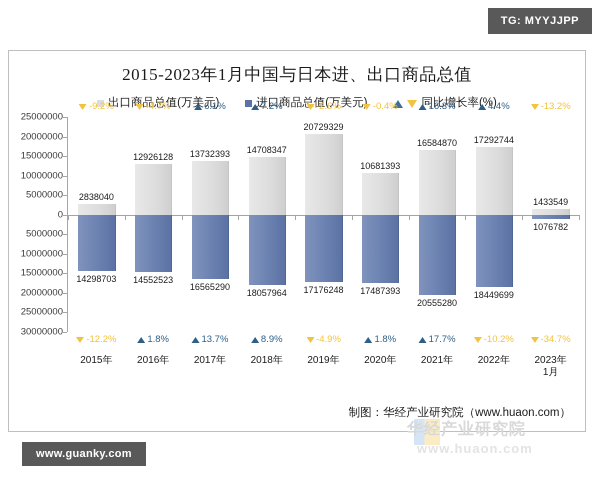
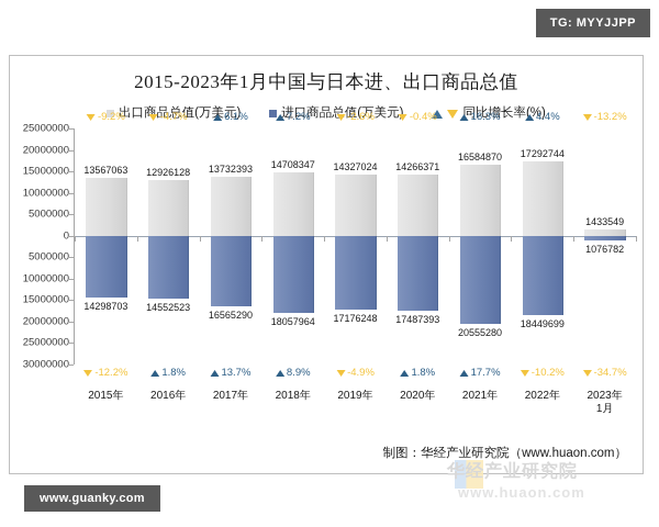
出口商品总值(万美元)/2015年: 2838040 -> 13567063
出口商品总值(万美元)/2019年: 20729329 -> 14327024
出口商品总值(万美元)/2020年: 10681393 -> 14266371
